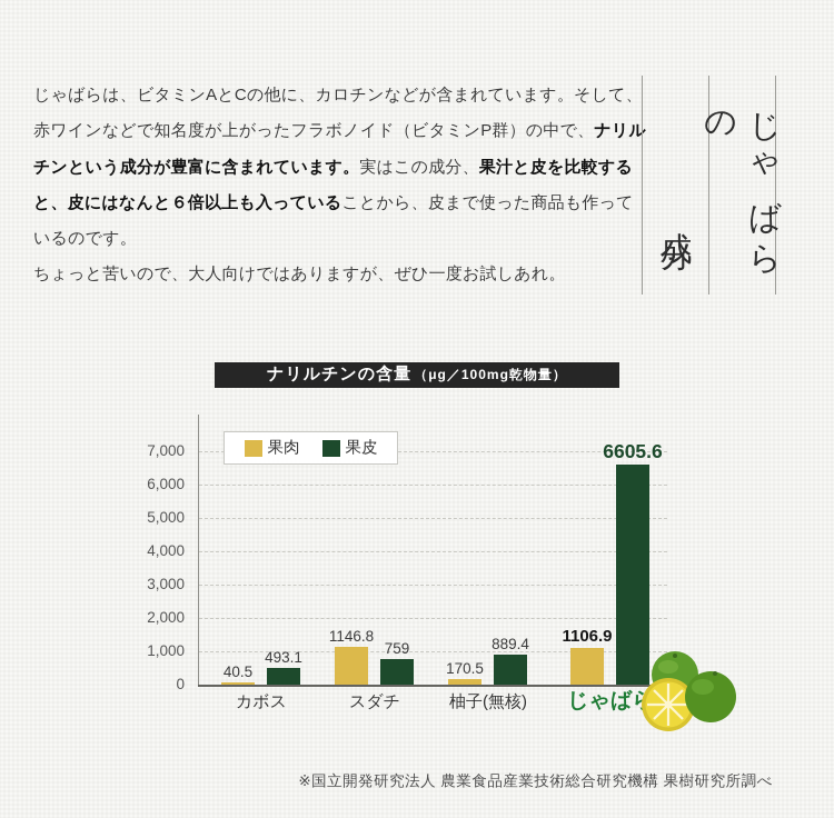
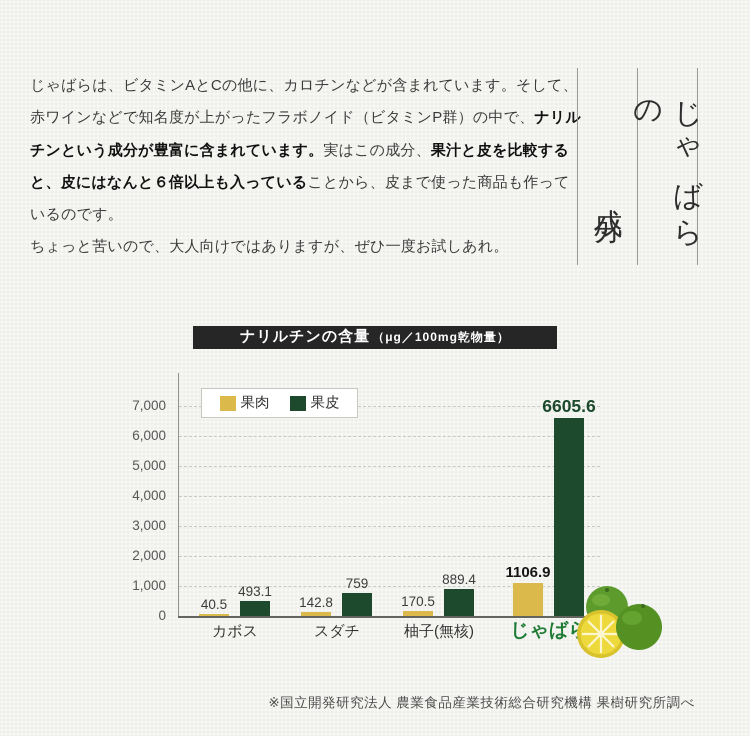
果肉/スダチ: 1146.8 -> 142.8
